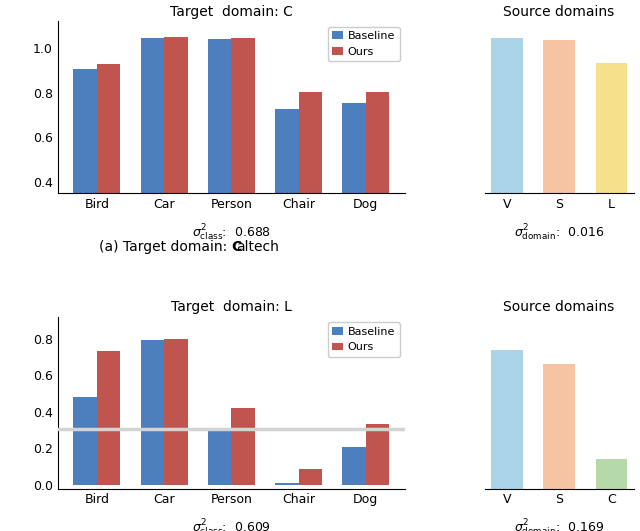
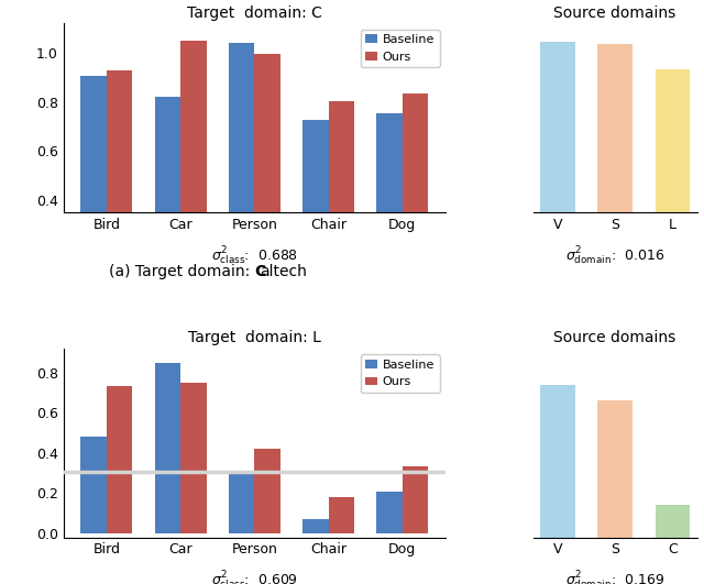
Target domain: C/Baseline/Car: 1.045 -> 0.820
Target domain: C/Ours/Person: 1.045 -> 0.995
Target domain: C/Ours/Dog: 0.805 -> 0.835
Target domain: L/Baseline/Car: 0.80 -> 0.85
Target domain: L/Ours/Car: 0.80 -> 0.75
Target domain: L/Baseline/Chair: 0.01 -> 0.07
Target domain: L/Ours/Chair: 0.09 -> 0.18
